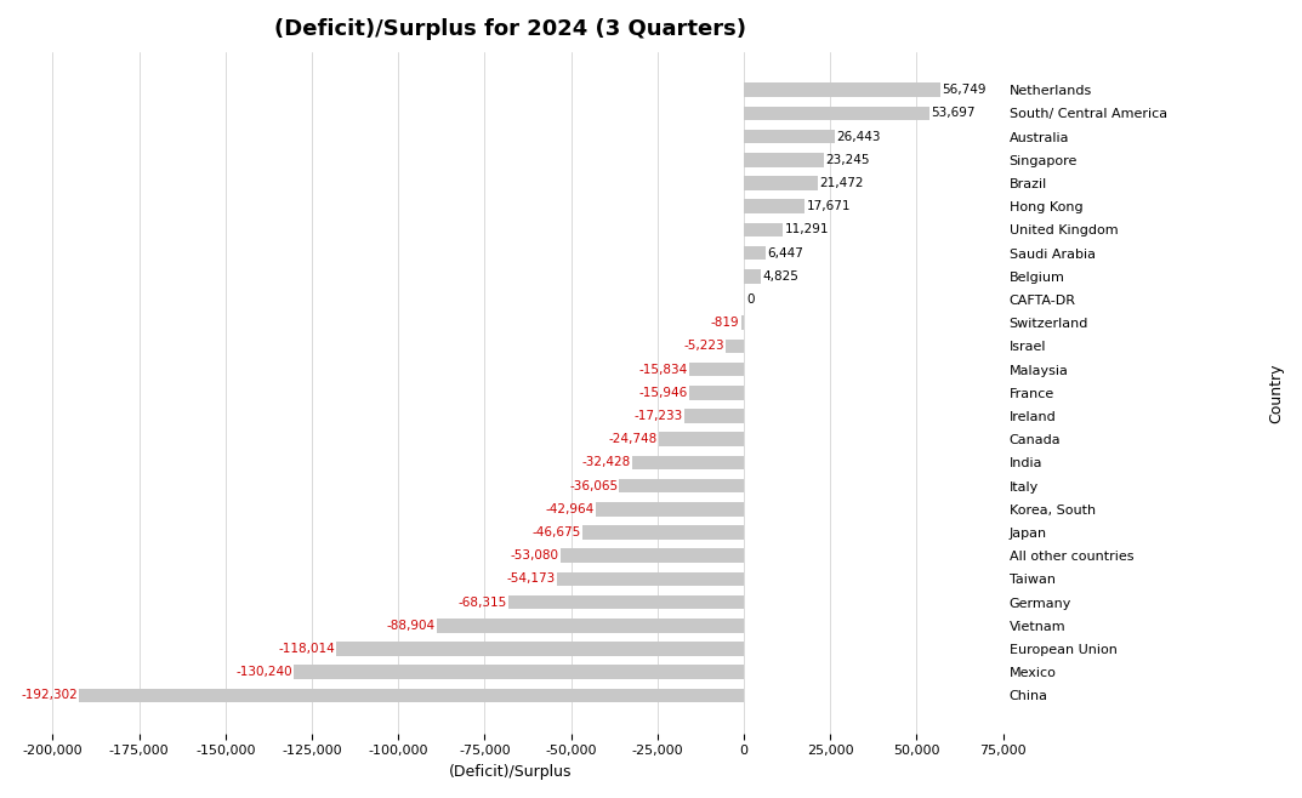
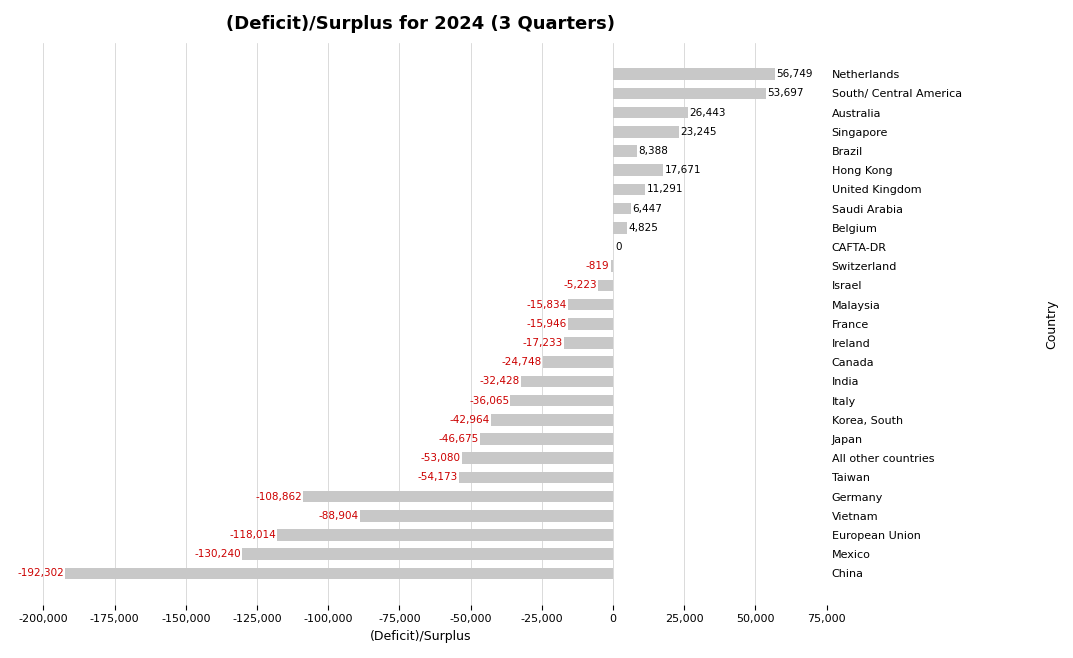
Brazil: 21,472 -> 8,388
Germany: -68,315 -> -108,862
